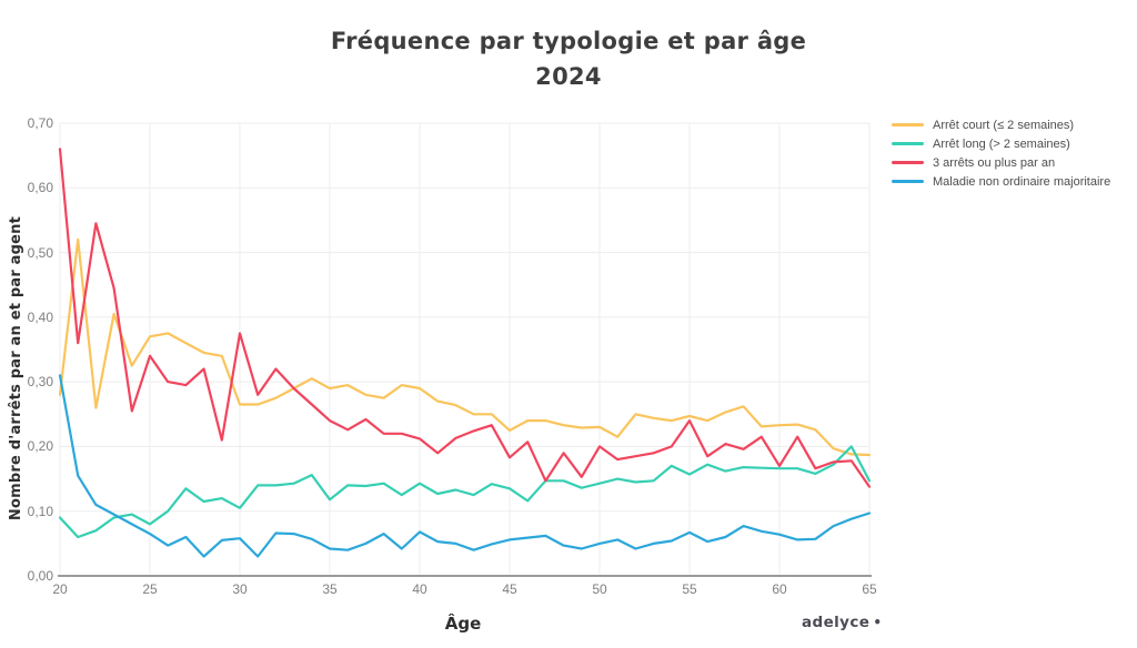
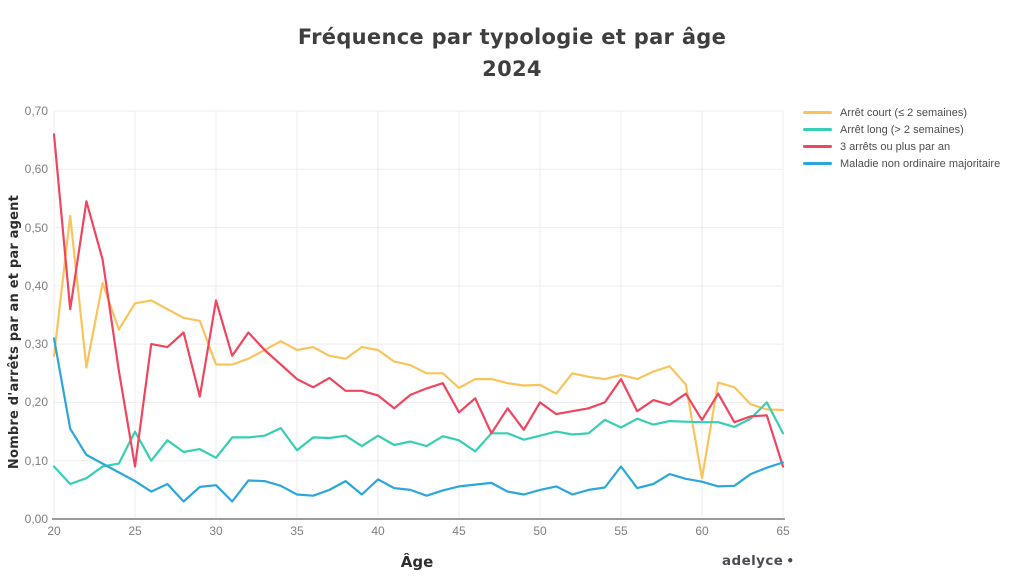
Arrêt long (> 2 semaines)/25: 0,08 -> 0,15
3 arrêts ou plus par an/25: 0,34 -> 0,09
Maladie non ordinaire majoritaire/55: 0,07 -> 0,09
Arrêt court (≤ 2 semaines)/60: 0,23 -> 0,07
3 arrêts ou plus par an/65: 0,14 -> 0,09
